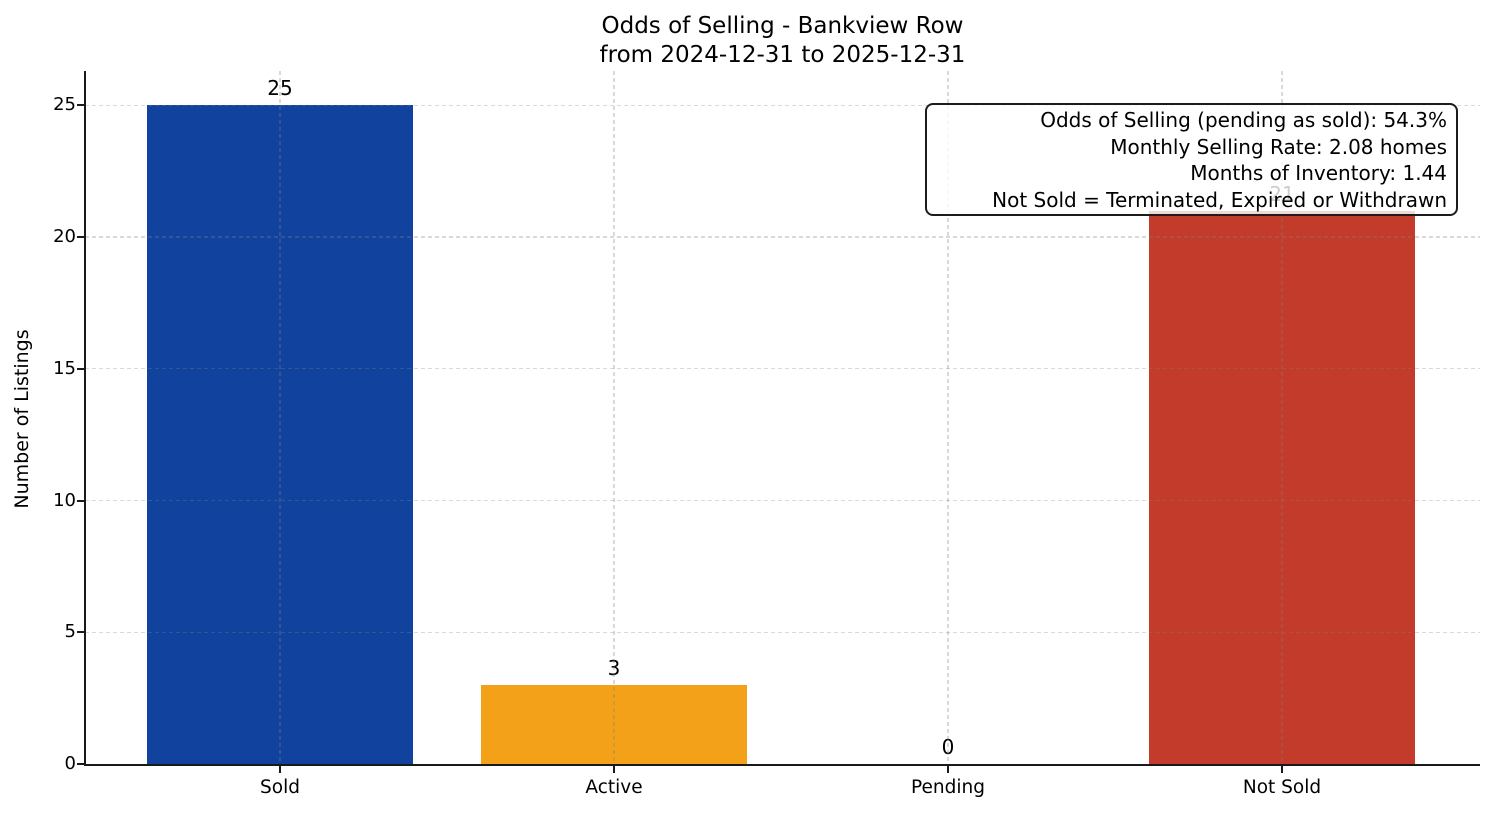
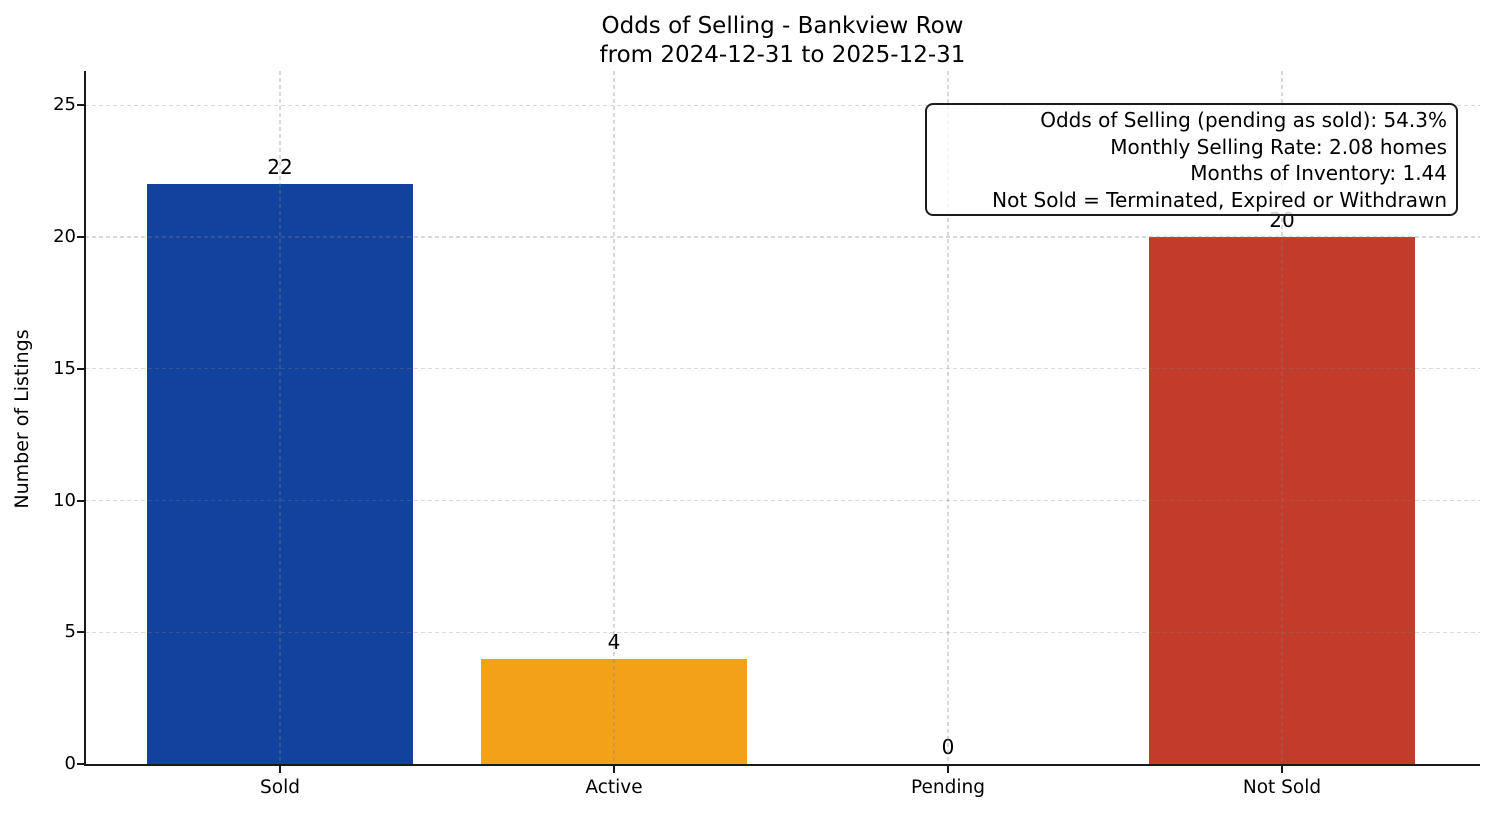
Sold: 25 -> 22
Active: 3 -> 4
Not Sold: 21 -> 20
